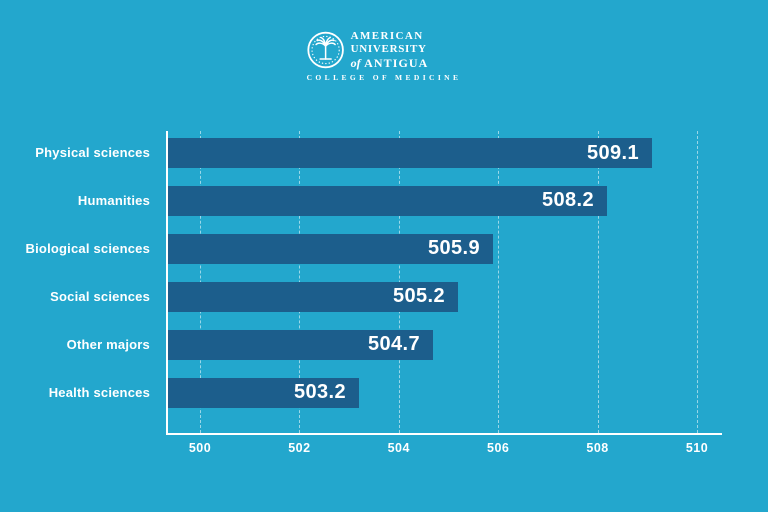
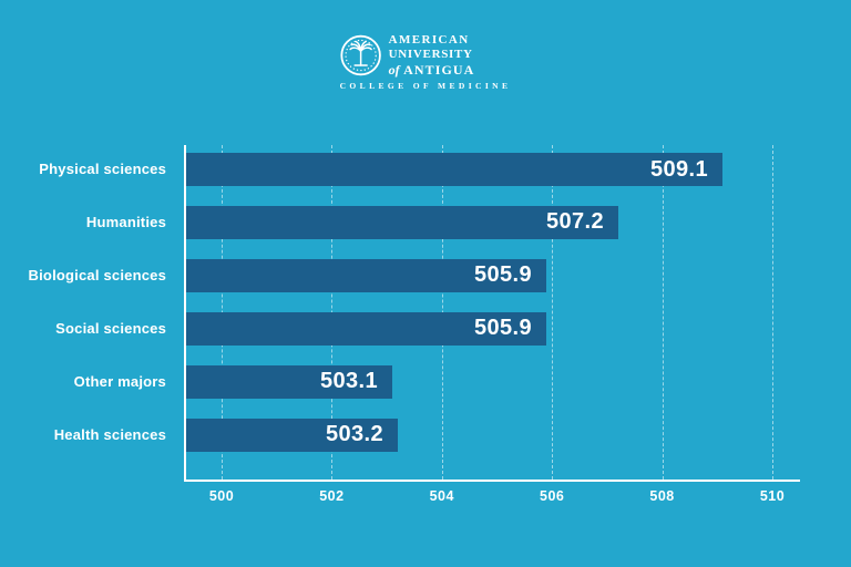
Humanities: 508.2 -> 507.2
Social sciences: 505.2 -> 505.9
Other majors: 504.7 -> 503.1
